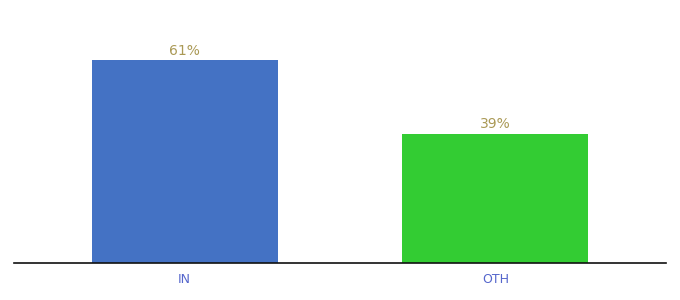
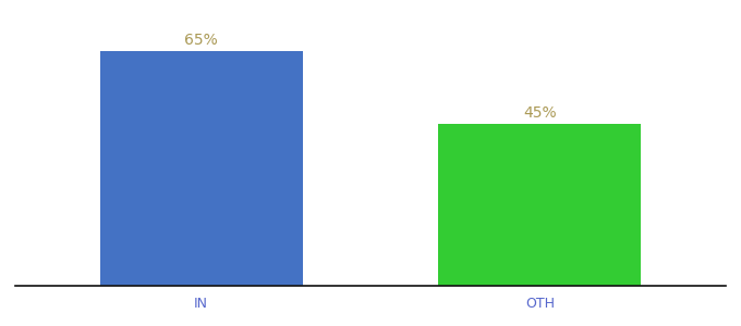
IN: 61% -> 65%
OTH: 39% -> 45%
